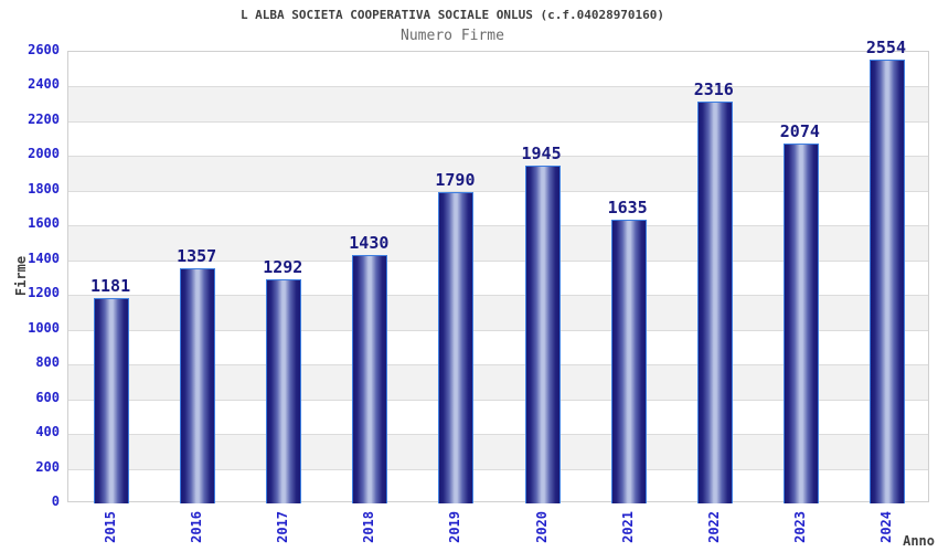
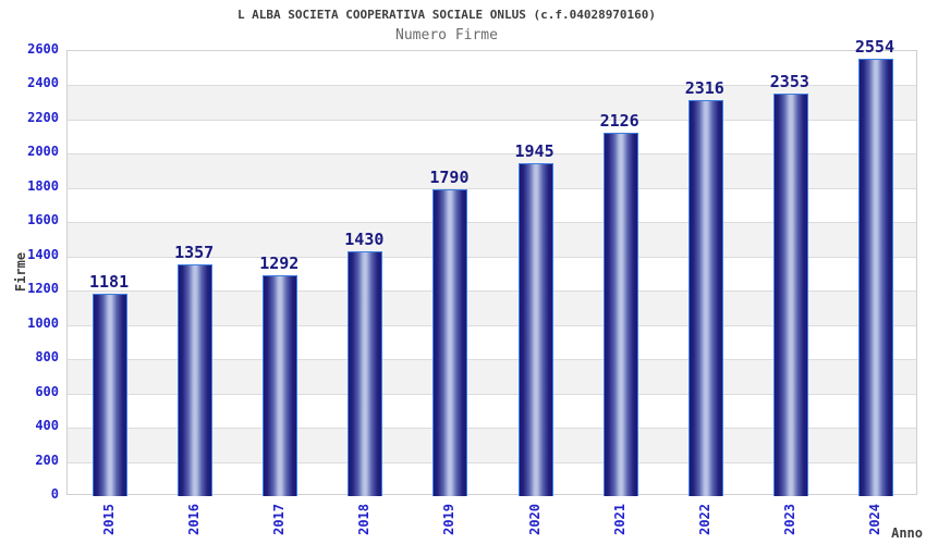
2021: 1635 -> 2126
2023: 2074 -> 2353
